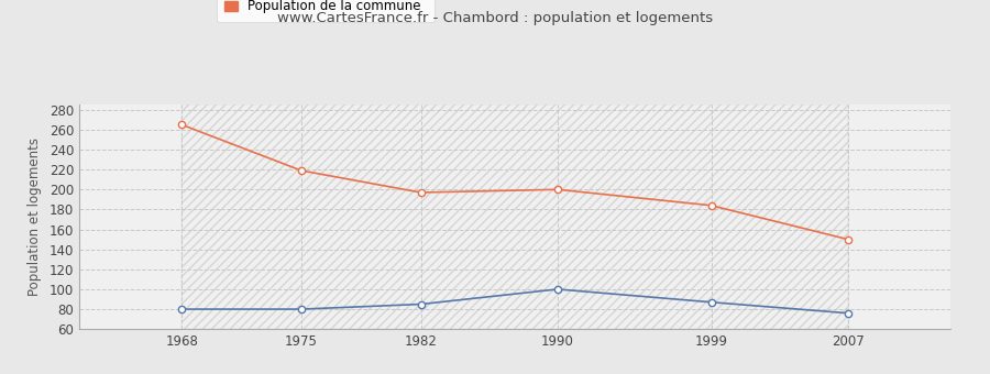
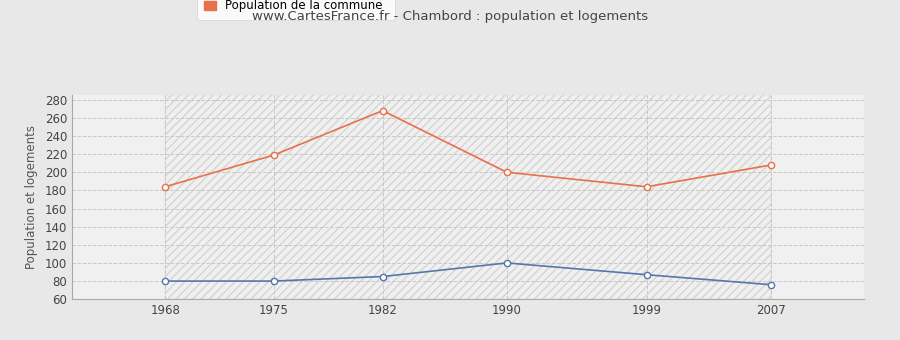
Population de la commune/1968: 265 -> 184
Population de la commune/1982: 197 -> 268
Population de la commune/2007: 150 -> 208
